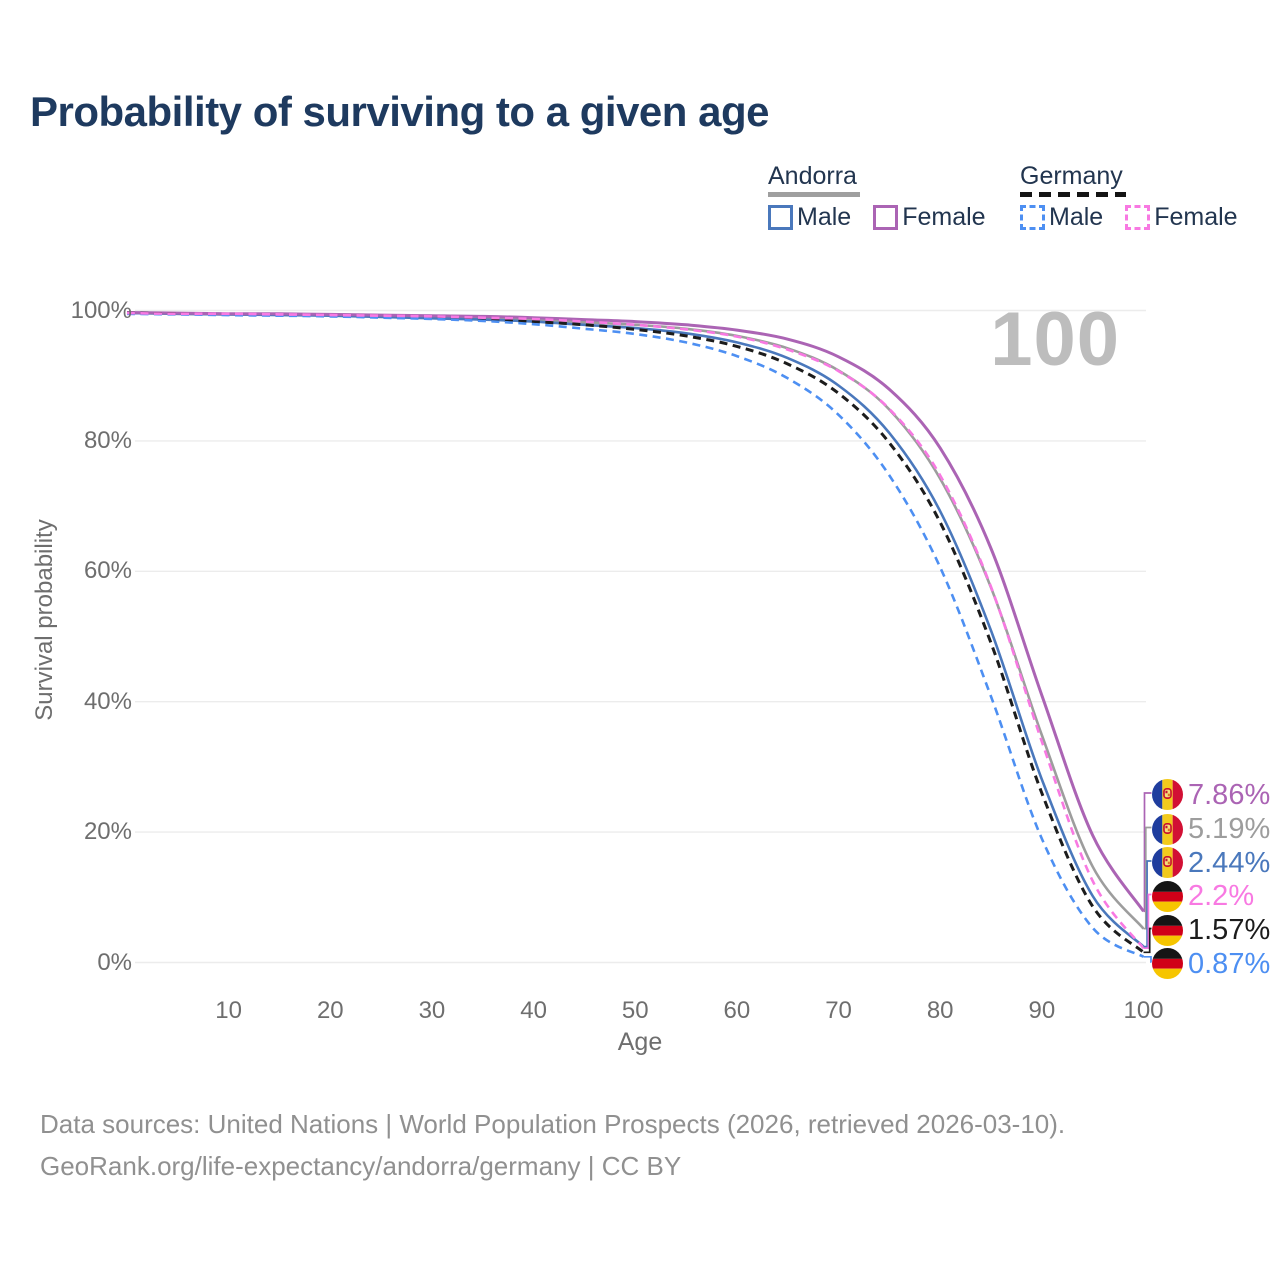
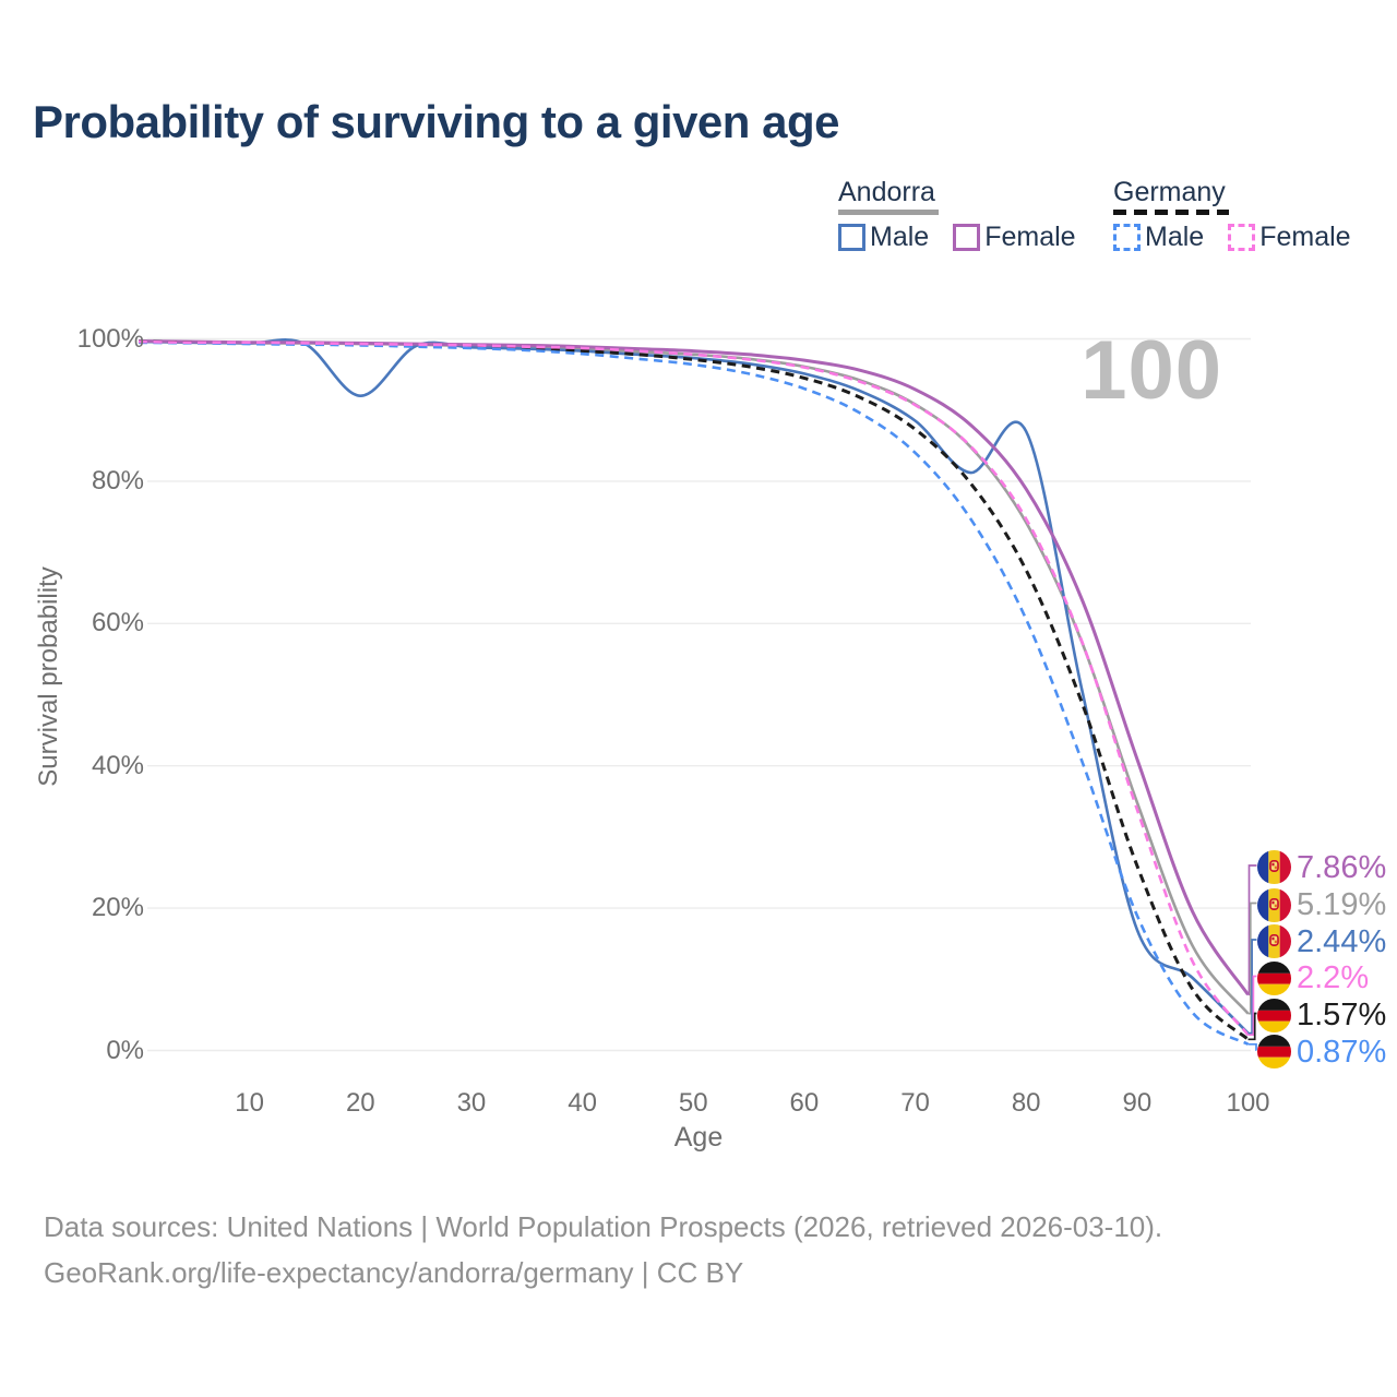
Andorra Male/20: 99% -> 92%
Andorra Male/80: 69% -> 87%
Andorra Male/90: 28% -> 17%
